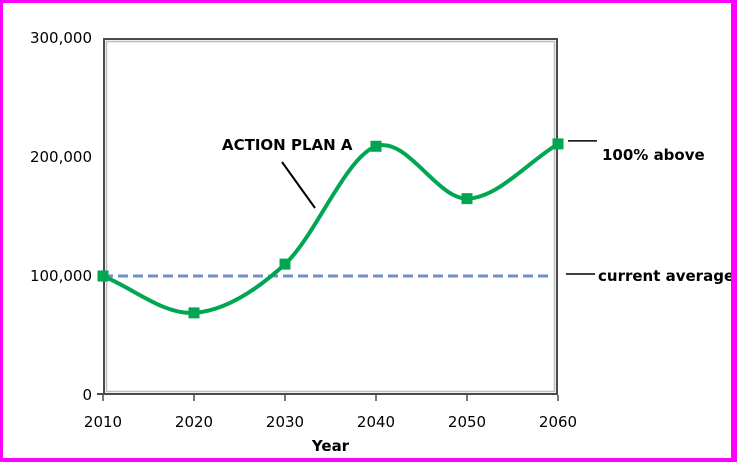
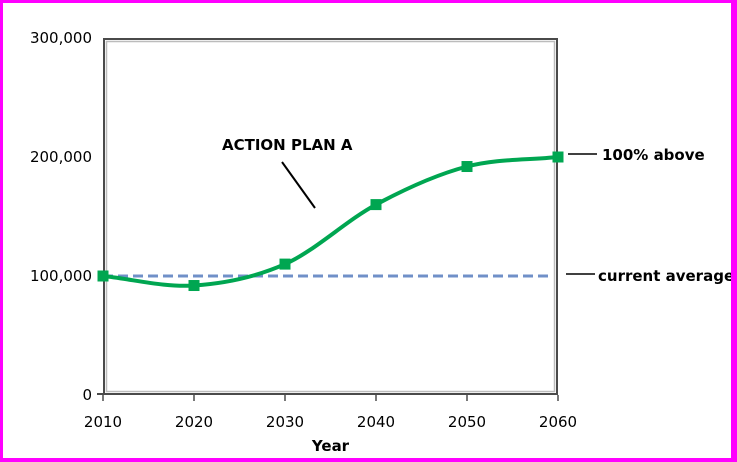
2020: 69000 -> 92000
2040: 209000 -> 160000
2050: 165000 -> 192000
2060: 211000 -> 200000
